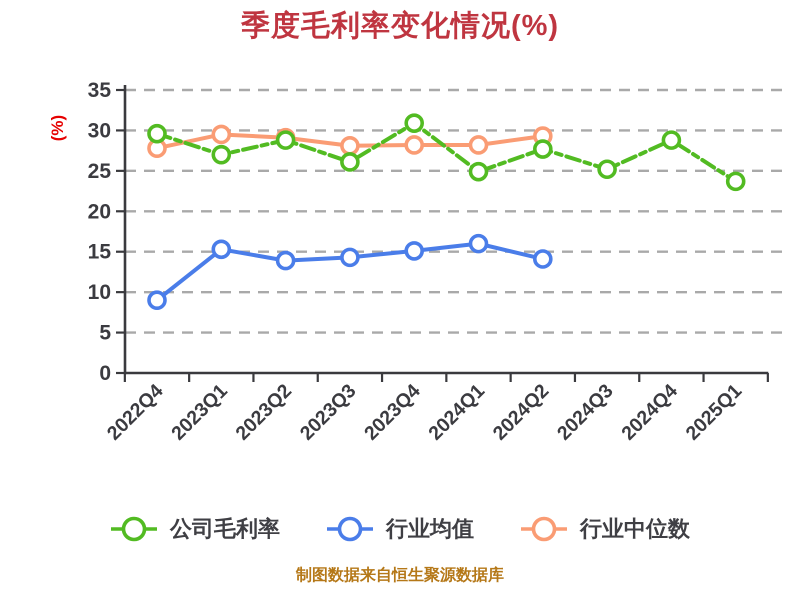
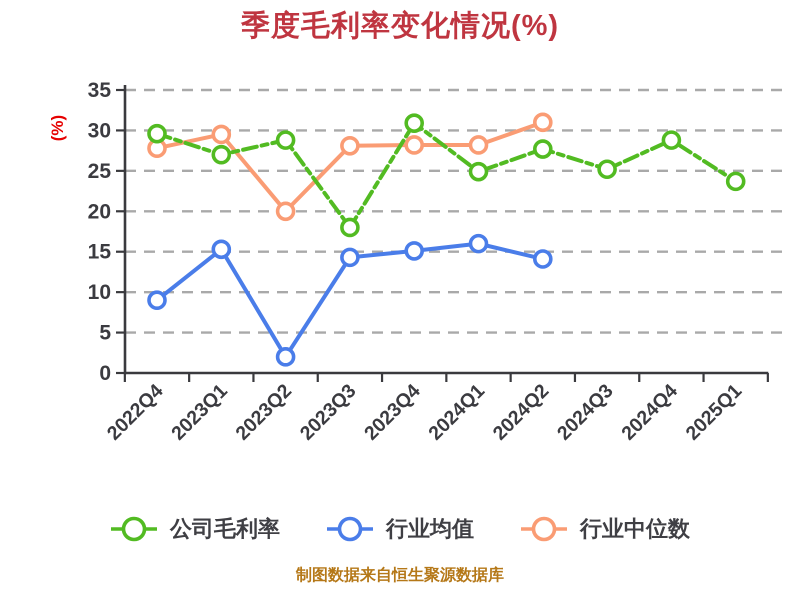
行业均值/2023Q2: 14 -> 2
行业中位数/2023Q2: 29 -> 20
公司毛利率/2023Q3: 26 -> 18
行业中位数/2024Q2: 29 -> 31
